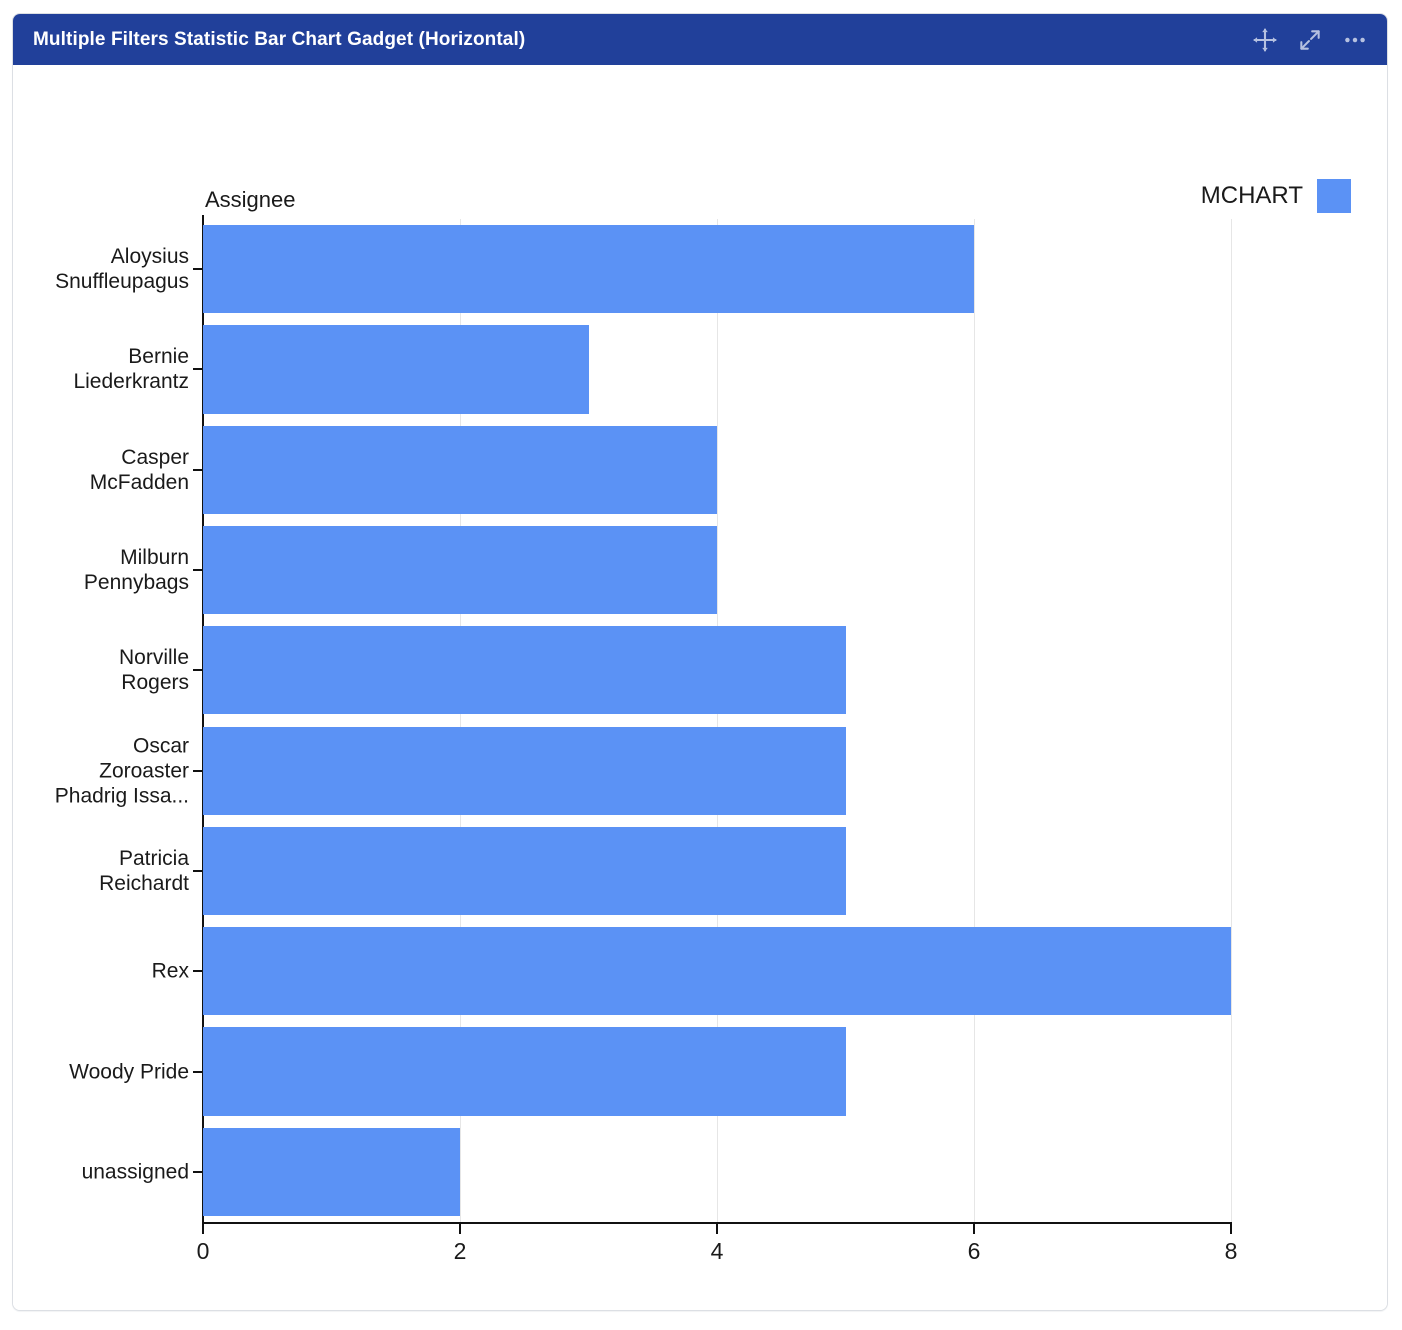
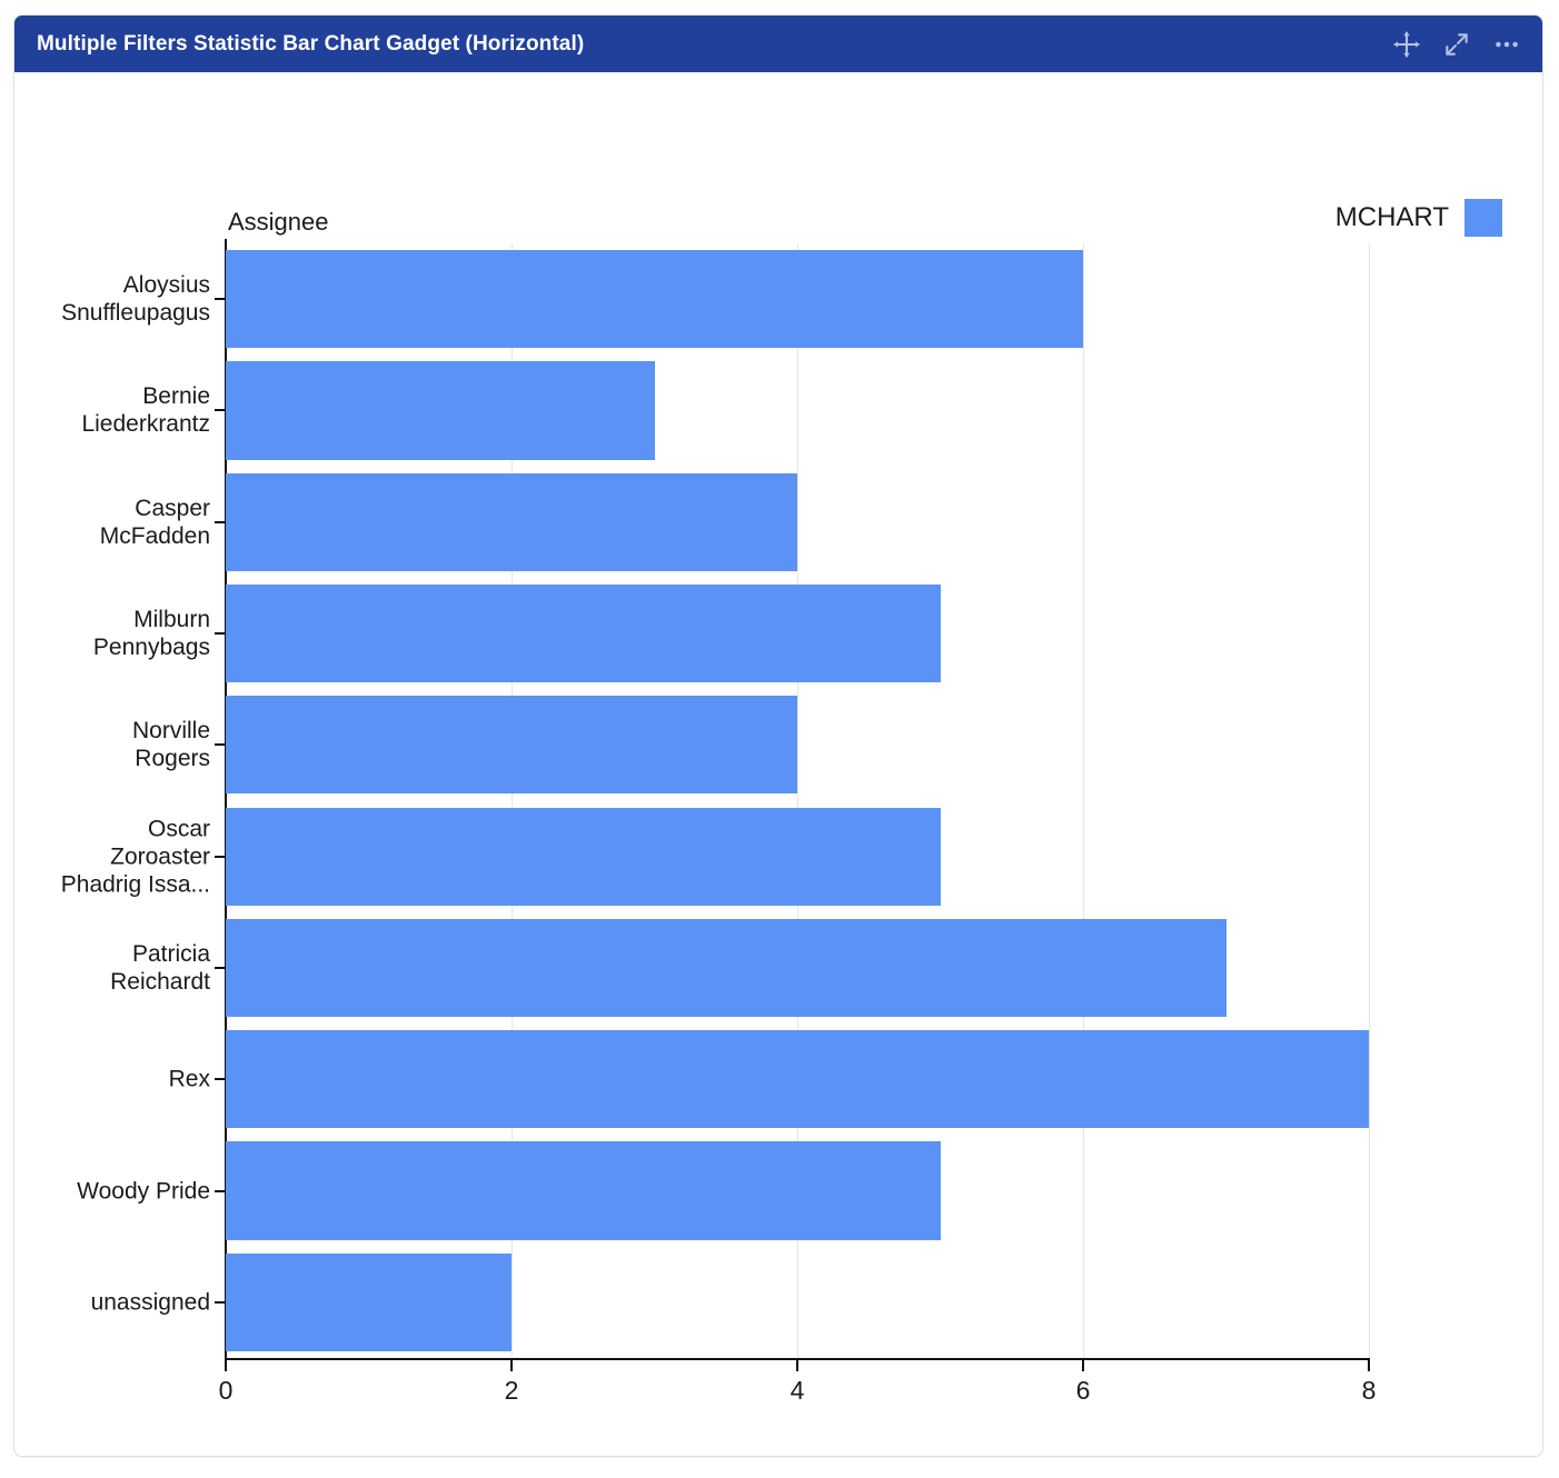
Milburn Pennybags: 4 -> 5
Norville Rogers: 5 -> 4
Patricia Reichardt: 5 -> 7
